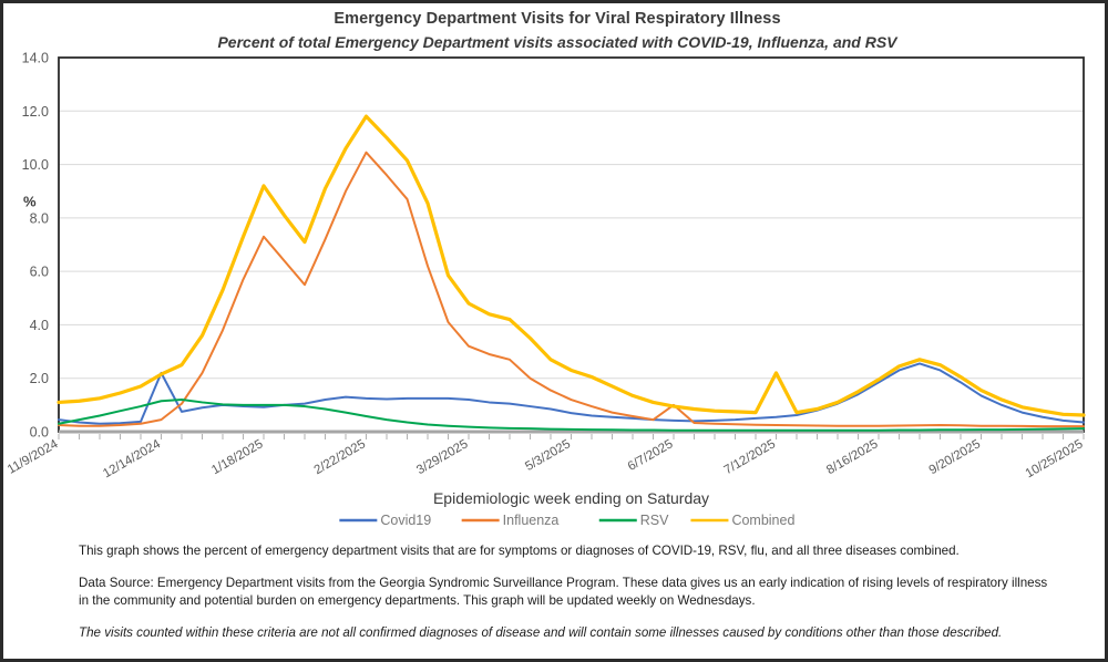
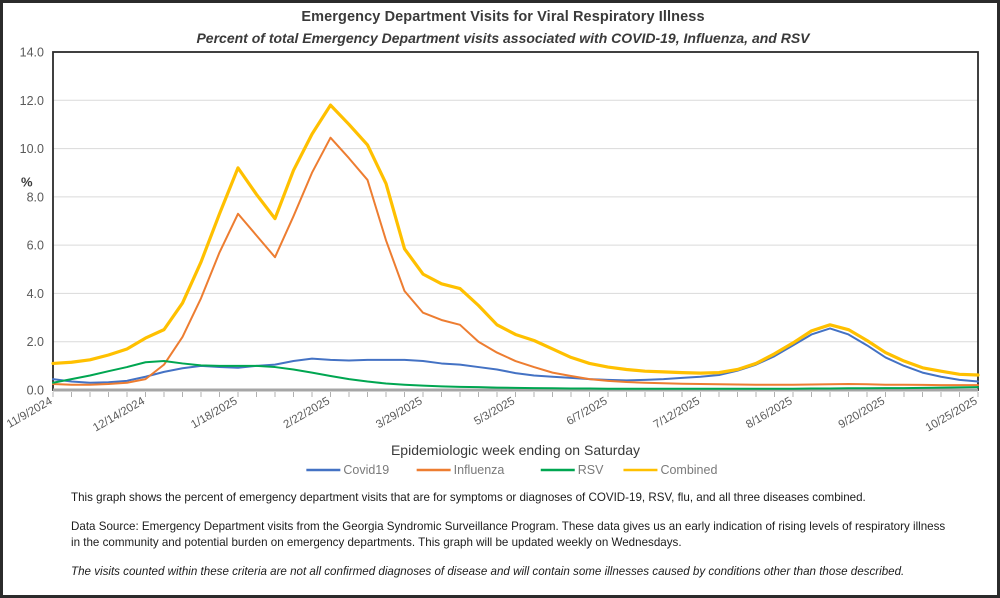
Covid19/12/14/2024: 2.2 -> 0.6
Influenza/6/7/2025: 1.0 -> 0.4
Combined/7/12/2025: 2.2 -> 0.7
